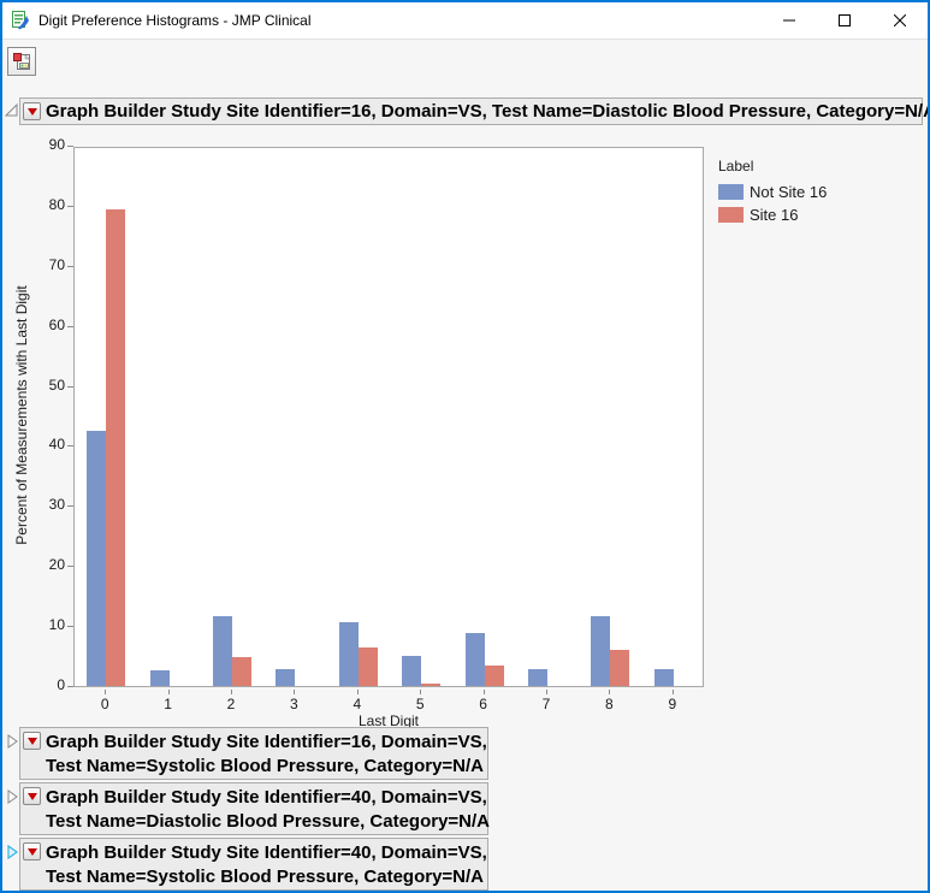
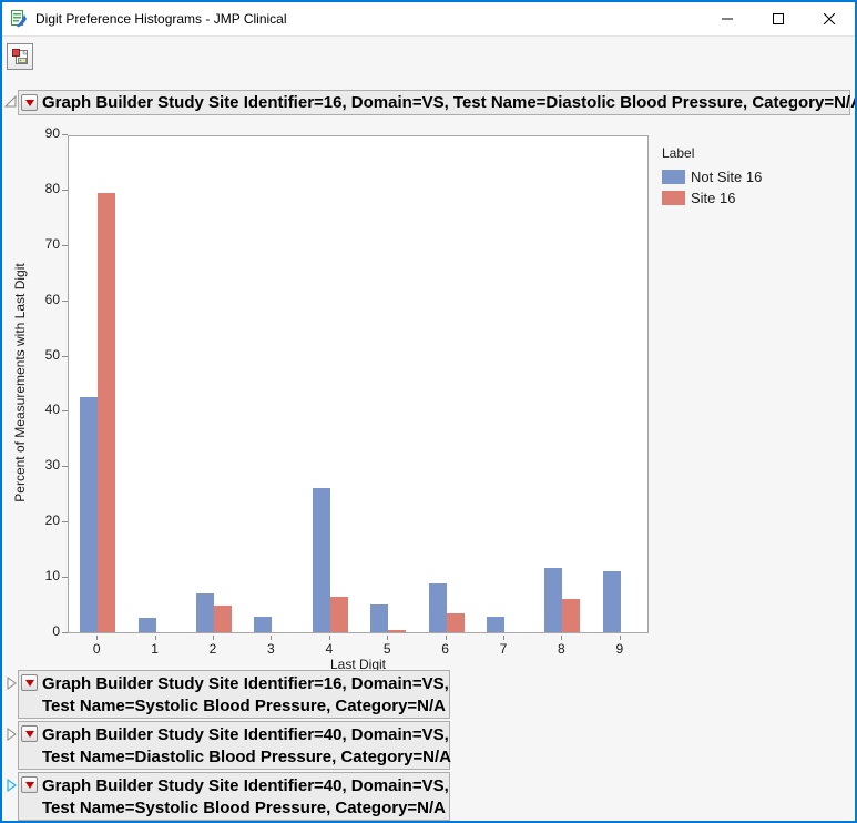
Not Site 16/2: 12 -> 7
Not Site 16/4: 11 -> 26
Not Site 16/9: 3 -> 11
